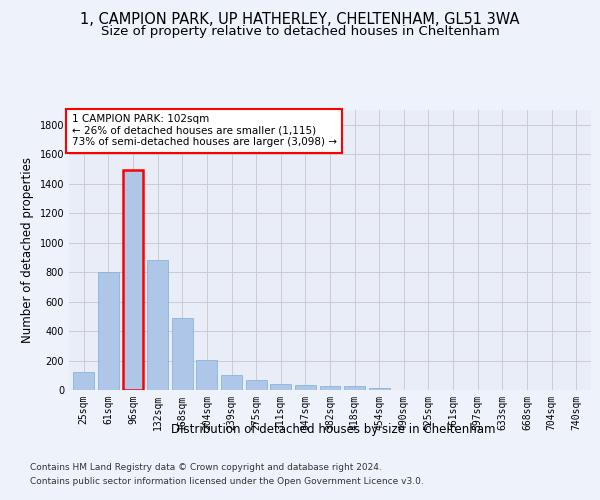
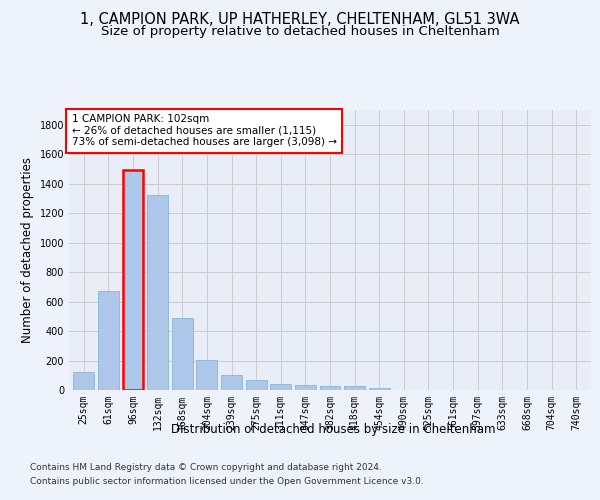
61sqm: 800 -> 670
132sqm: 880 -> 1320
